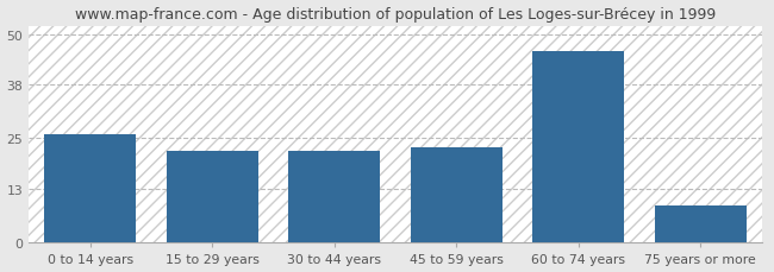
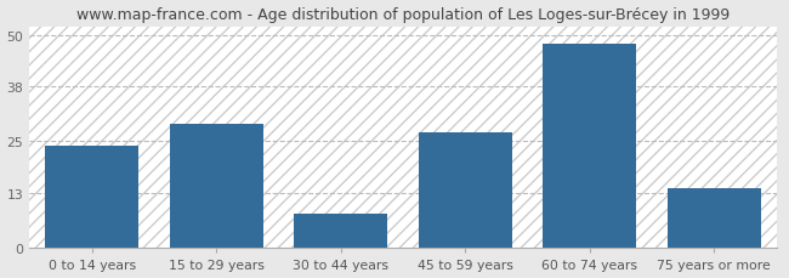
0 to 14 years: 26 -> 24
15 to 29 years: 22 -> 29
30 to 44 years: 22 -> 8
45 to 59 years: 23 -> 27
60 to 74 years: 46 -> 48
75 years or more: 9 -> 14
